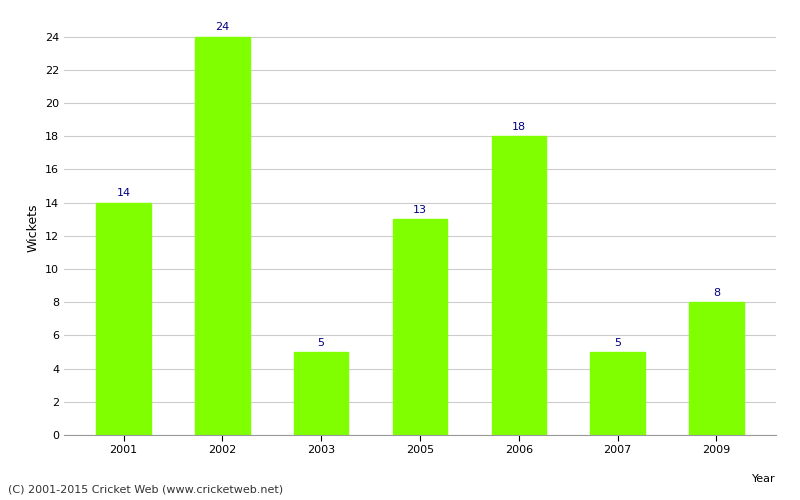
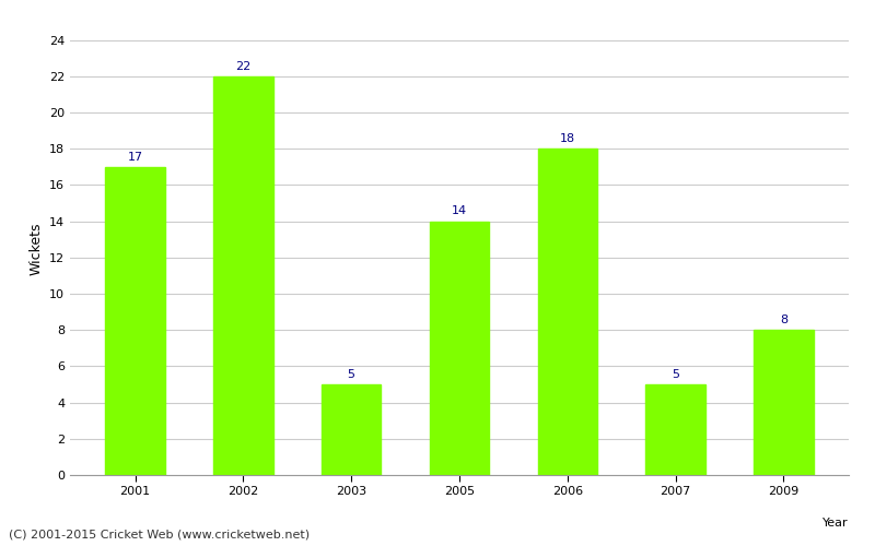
2001: 14 -> 17
2002: 24 -> 22
2005: 13 -> 14
